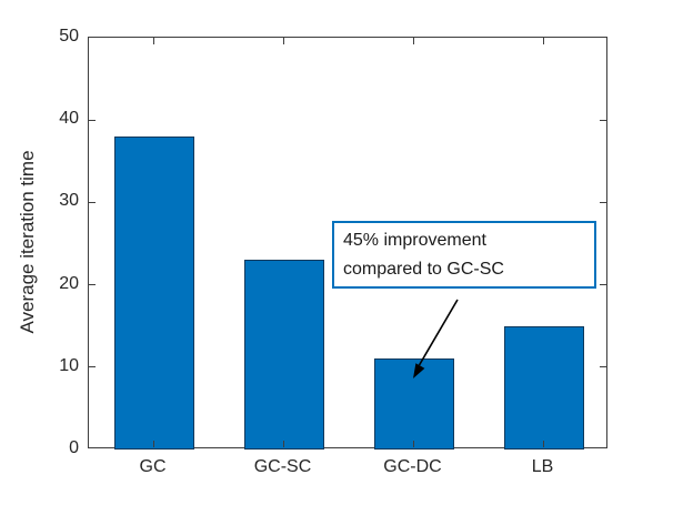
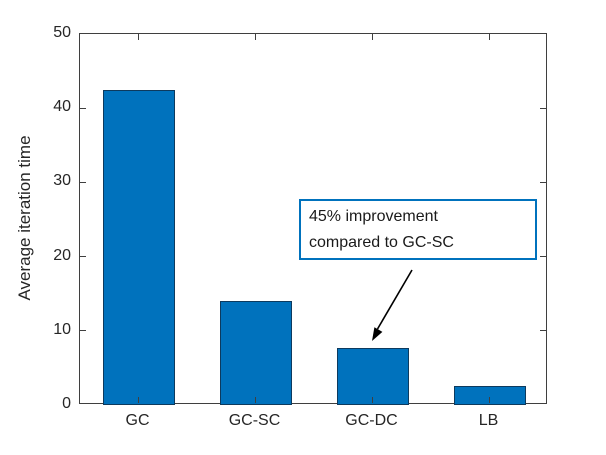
GC: 38 -> 42
GC-SC: 23 -> 14
GC-DC: 11 -> 8
LB: 15 -> 3
